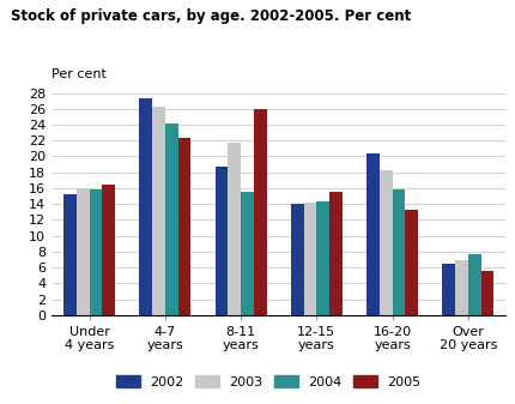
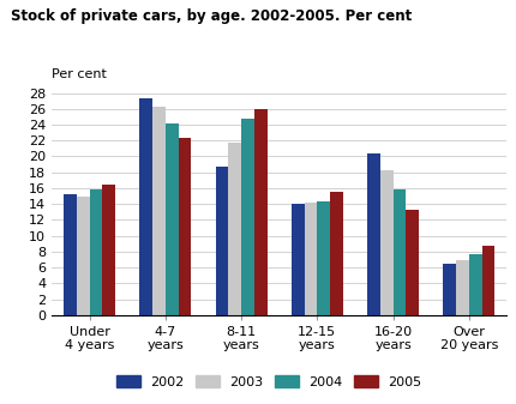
2003/Under 4 years: 16.0 -> 15.0
2004/8-11 years: 15.6 -> 24.8
2005/Over 20 years: 5.6 -> 8.8
